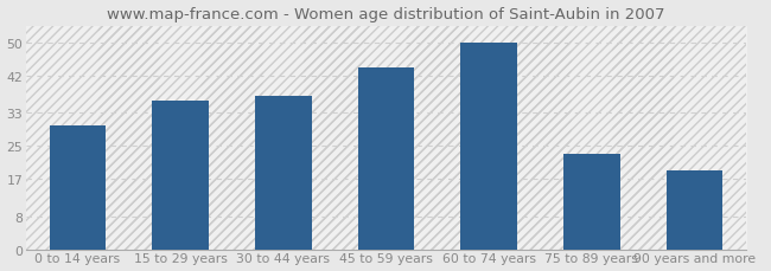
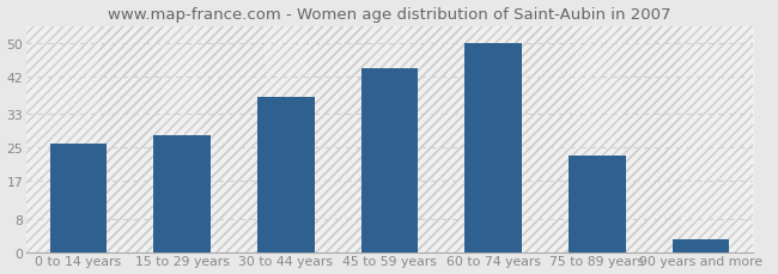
0 to 14 years: 30 -> 26
15 to 29 years: 36 -> 28
90 years and more: 19 -> 3
